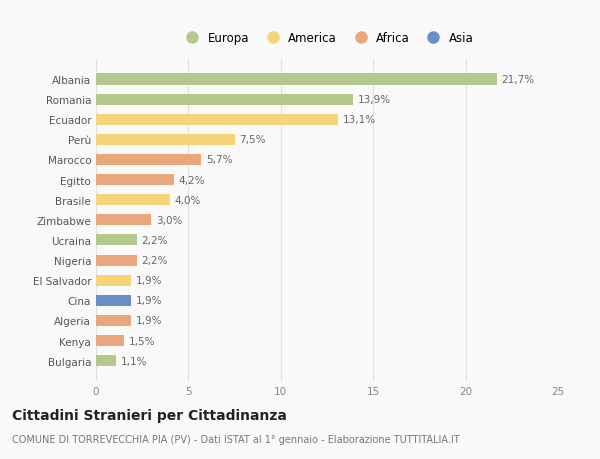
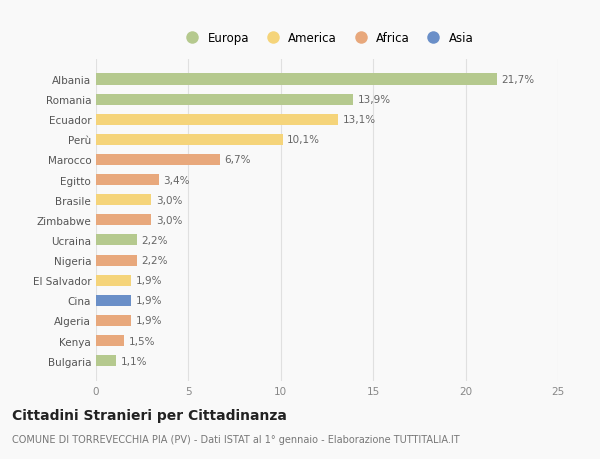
Perù: 7,5% -> 10,1%
Marocco: 5,7% -> 6,7%
Egitto: 4,2% -> 3,4%
Brasile: 4,0% -> 3,0%
